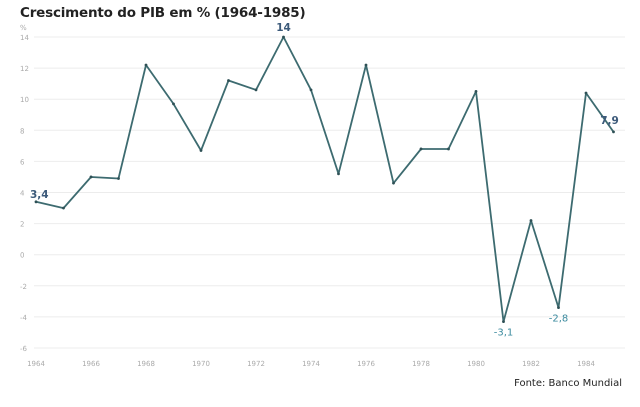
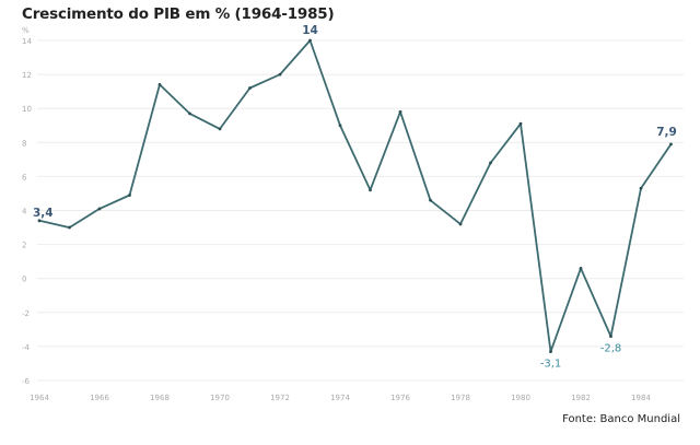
1966: 5.0 -> 4.1
1968: 12.2 -> 11.4
1970: 6.7 -> 8.8
1972: 10.6 -> 12.0
1974: 10.6 -> 9.0
1976: 12.2 -> 9.8
1978: 6.8 -> 3.2
1980: 10.5 -> 9.1
1982: 2.2 -> 0.6
1984: 10.4 -> 5.3
